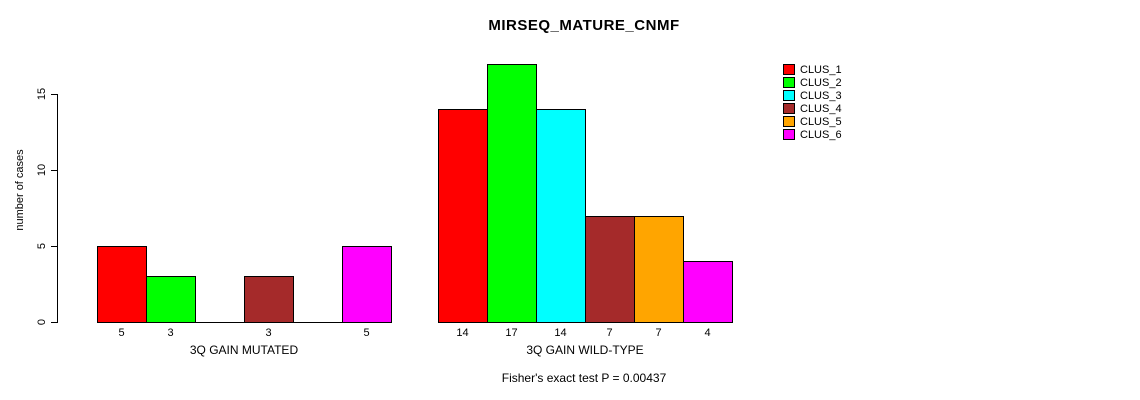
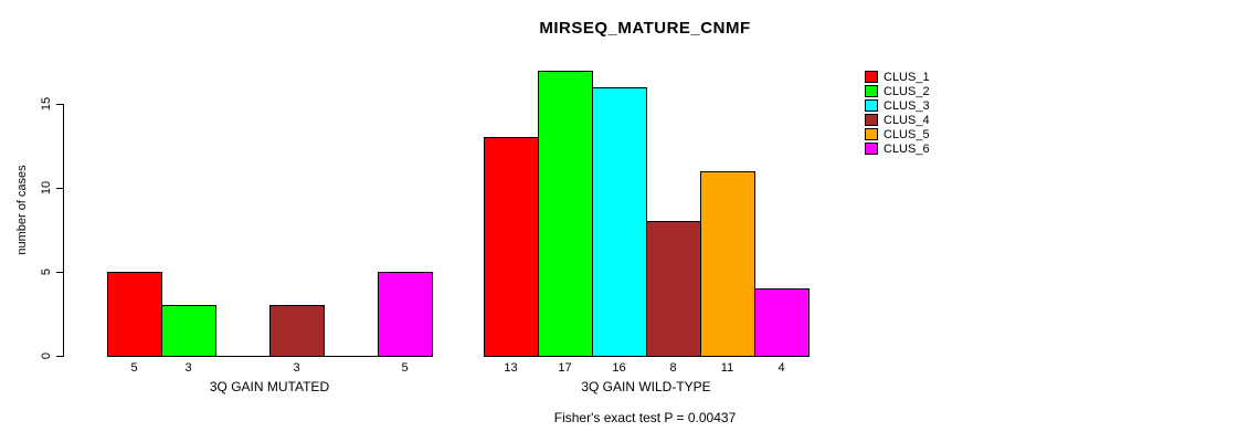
CLUS_1/3Q GAIN WILD-TYPE: 14 -> 13
CLUS_3/3Q GAIN WILD-TYPE: 14 -> 16
CLUS_4/3Q GAIN WILD-TYPE: 7 -> 8
CLUS_5/3Q GAIN WILD-TYPE: 7 -> 11
